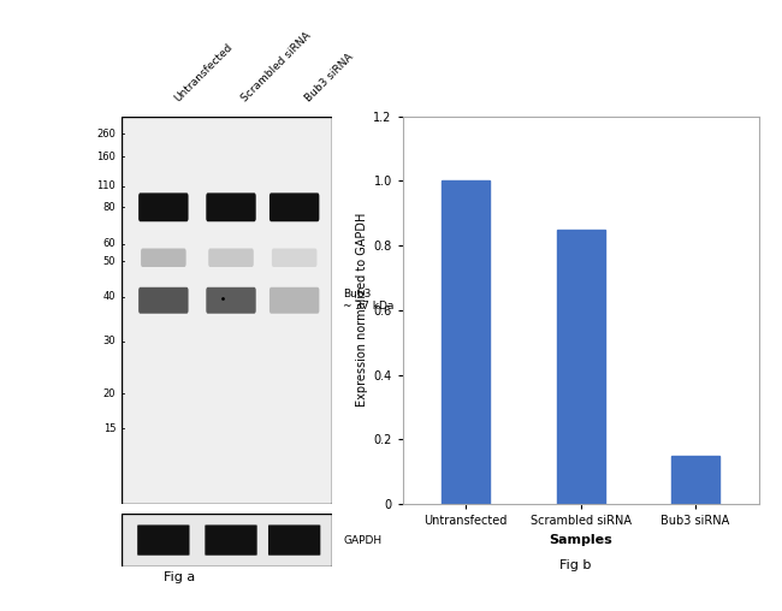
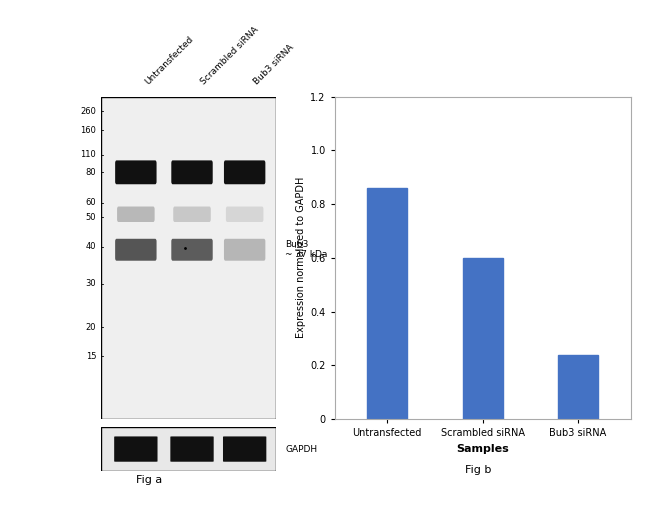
Untransfected: 1.00 -> 0.86
Scrambled siRNA: 0.85 -> 0.60
Bub3 siRNA: 0.15 -> 0.24
